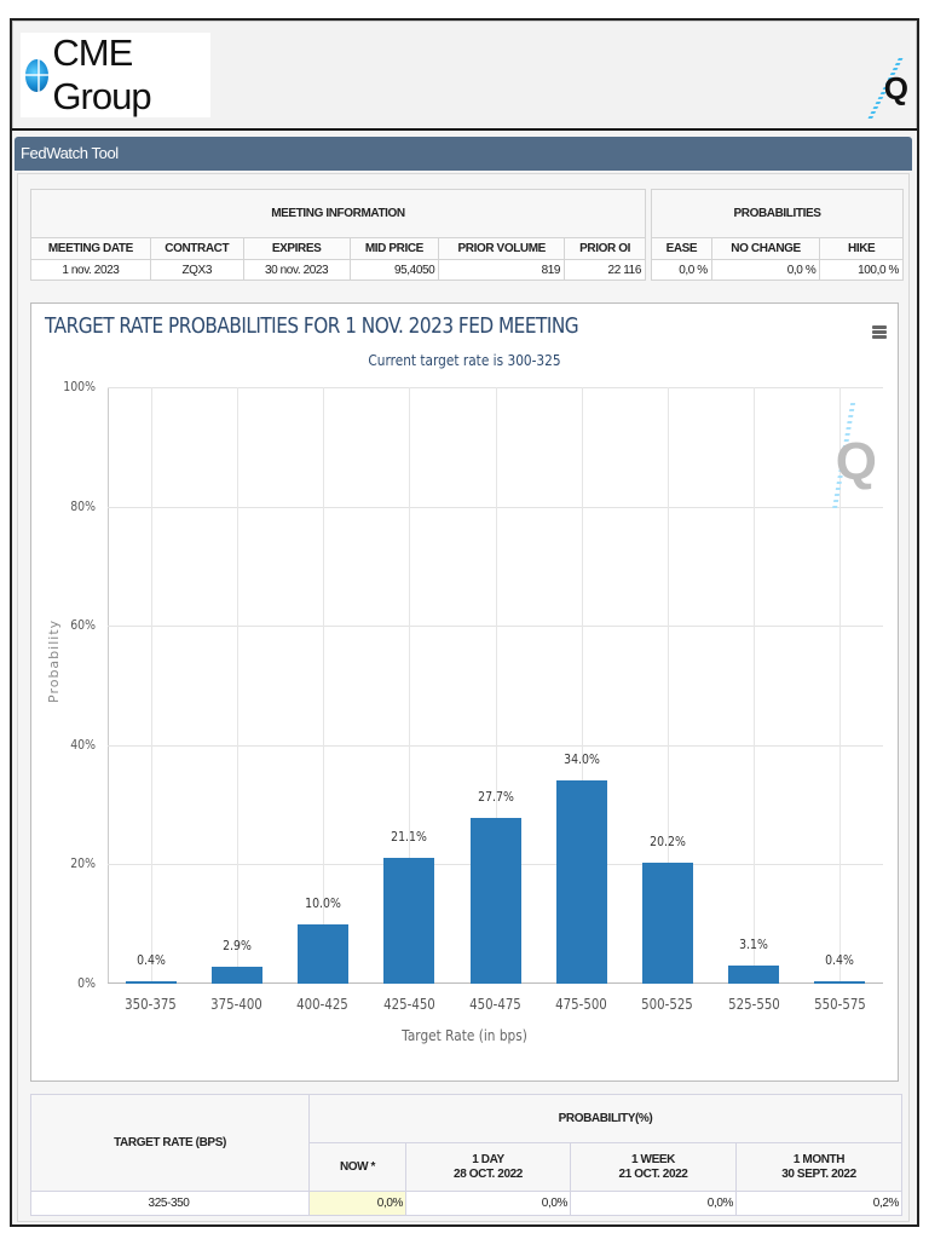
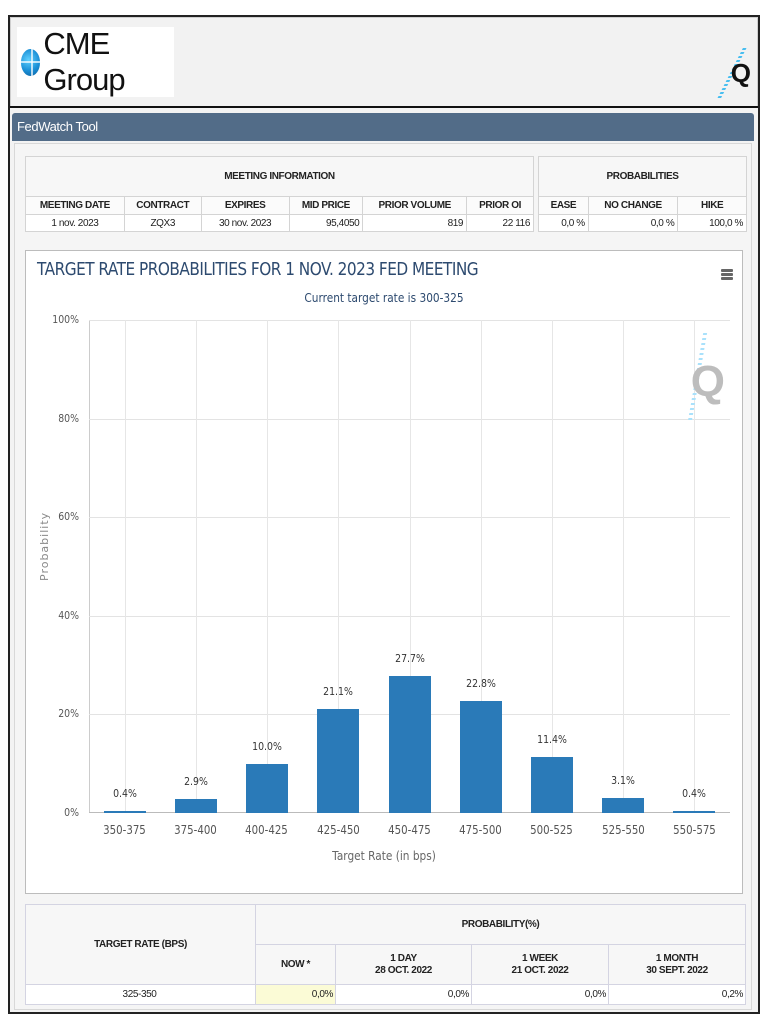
475-500: 34.0% -> 22.8%
500-525: 20.2% -> 11.4%
